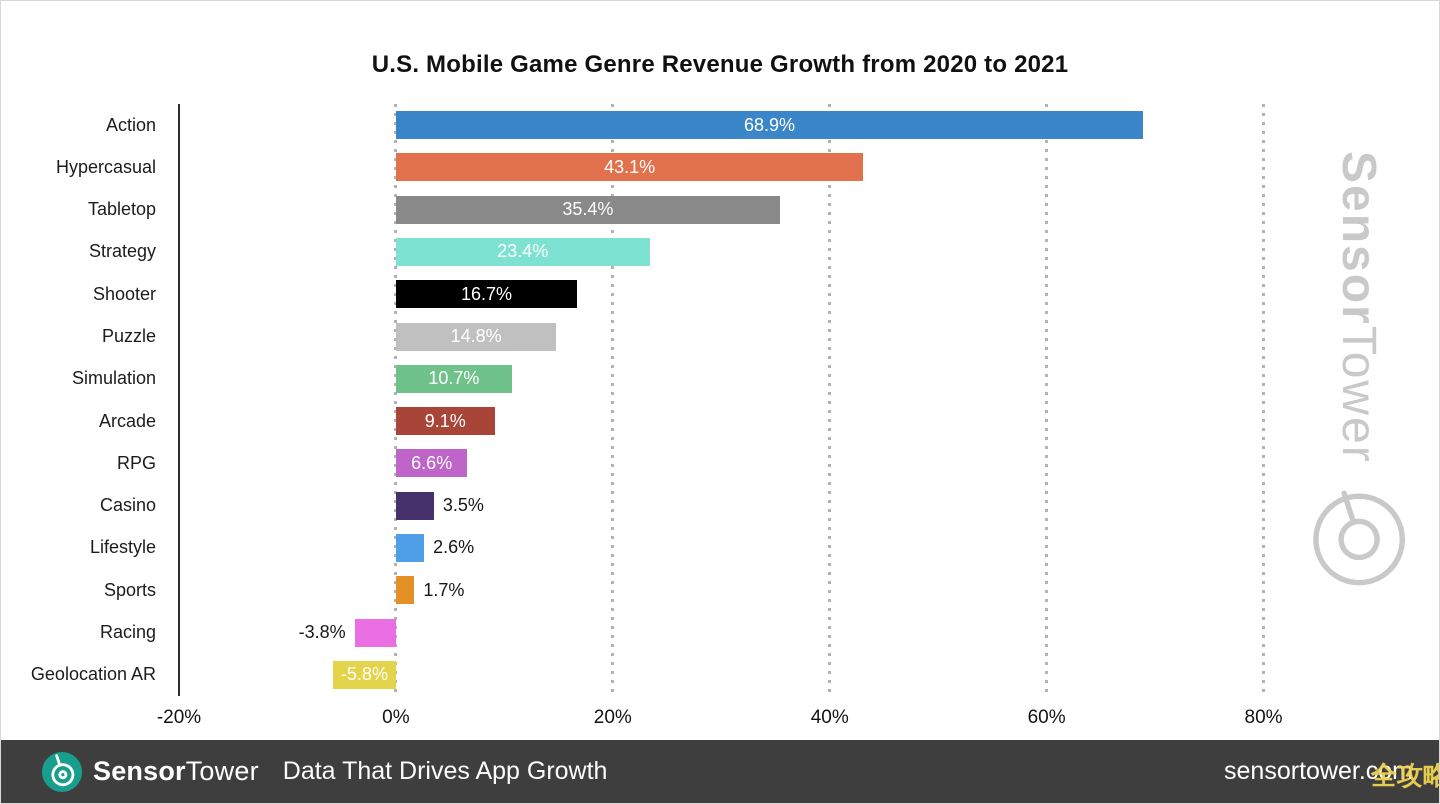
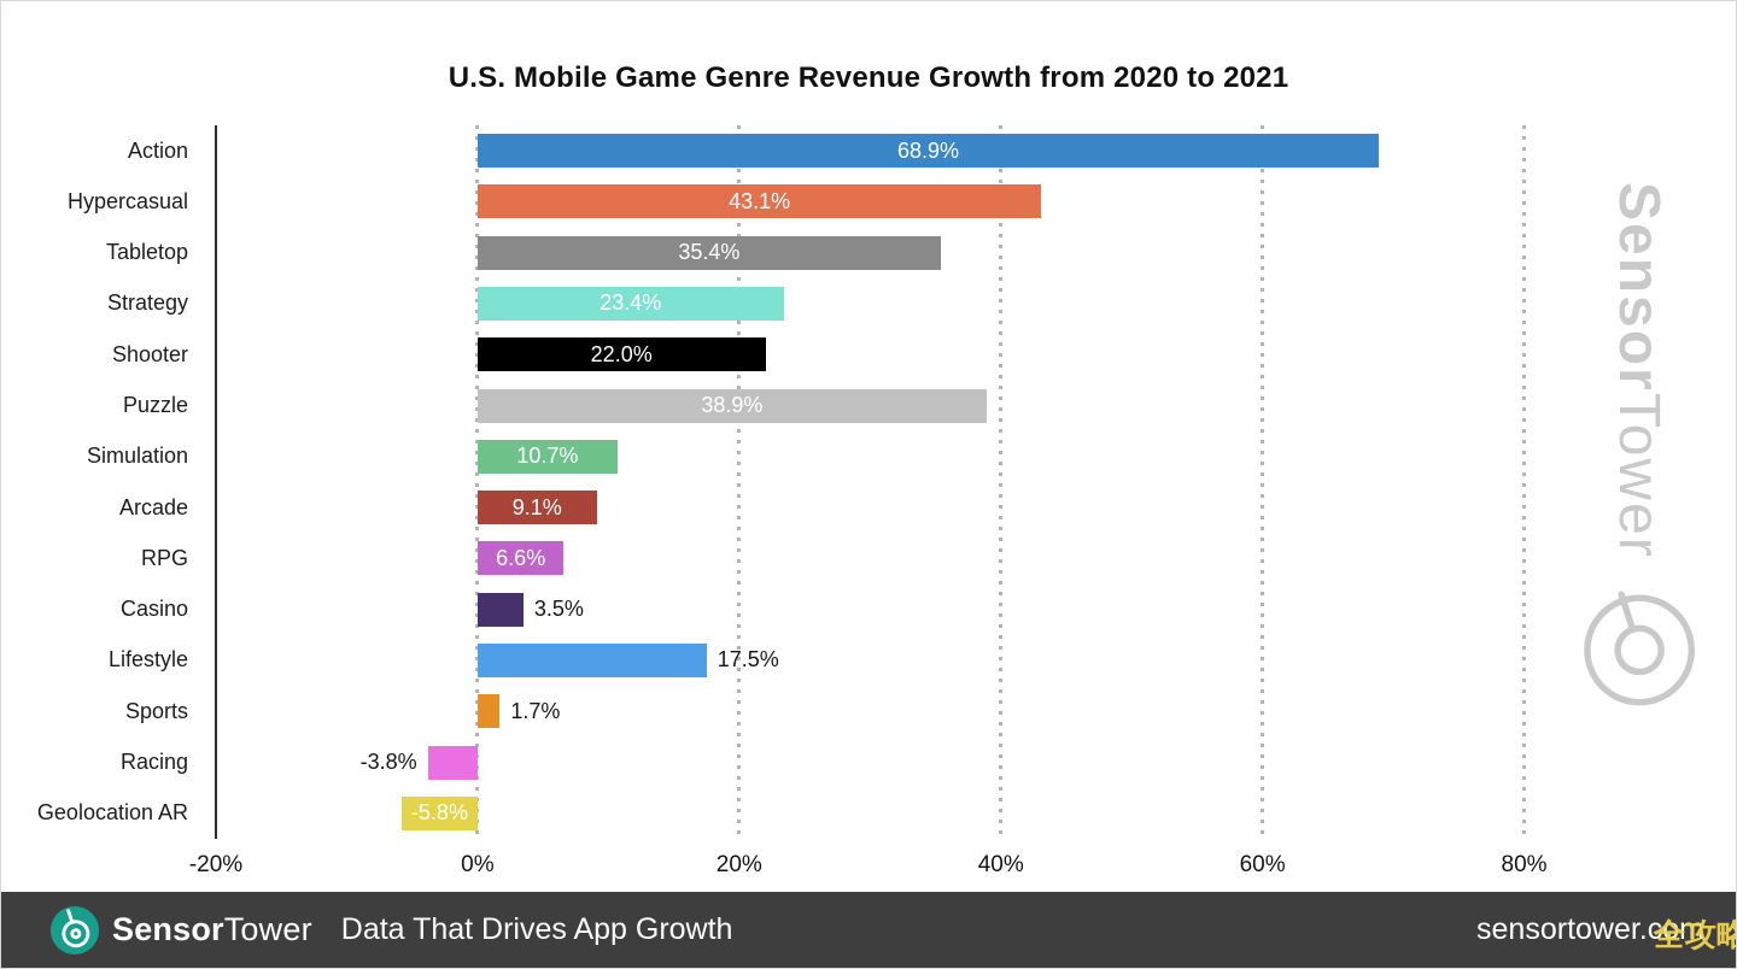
Shooter: 16.7% -> 22.0%
Puzzle: 14.8% -> 38.9%
Lifestyle: 2.6% -> 17.5%
